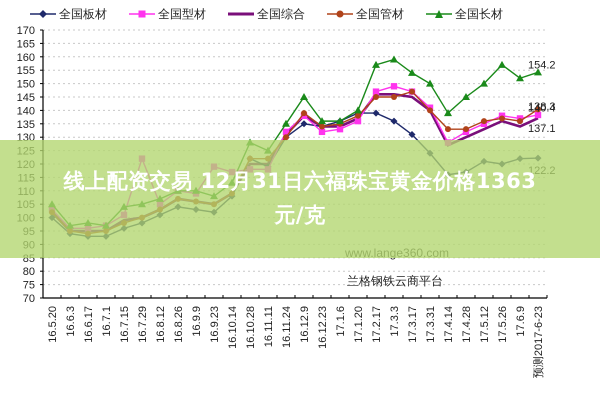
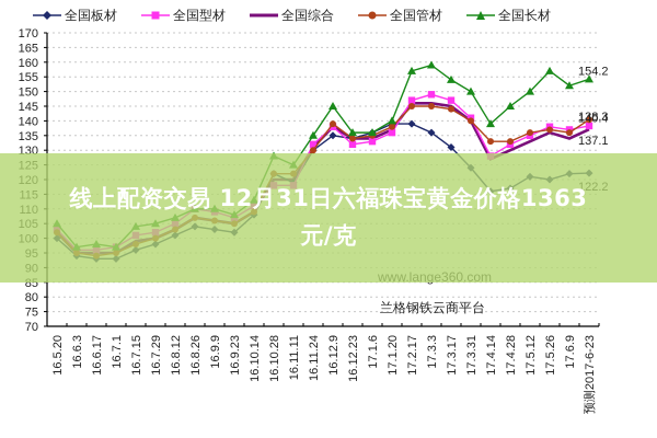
全国型材/16.7.29: 122 -> 102
全国型材/16.9.23: 119 -> 107
全国型材/16.10.14: 117 -> 111
全国管材/17.3.17: 147 -> 144
